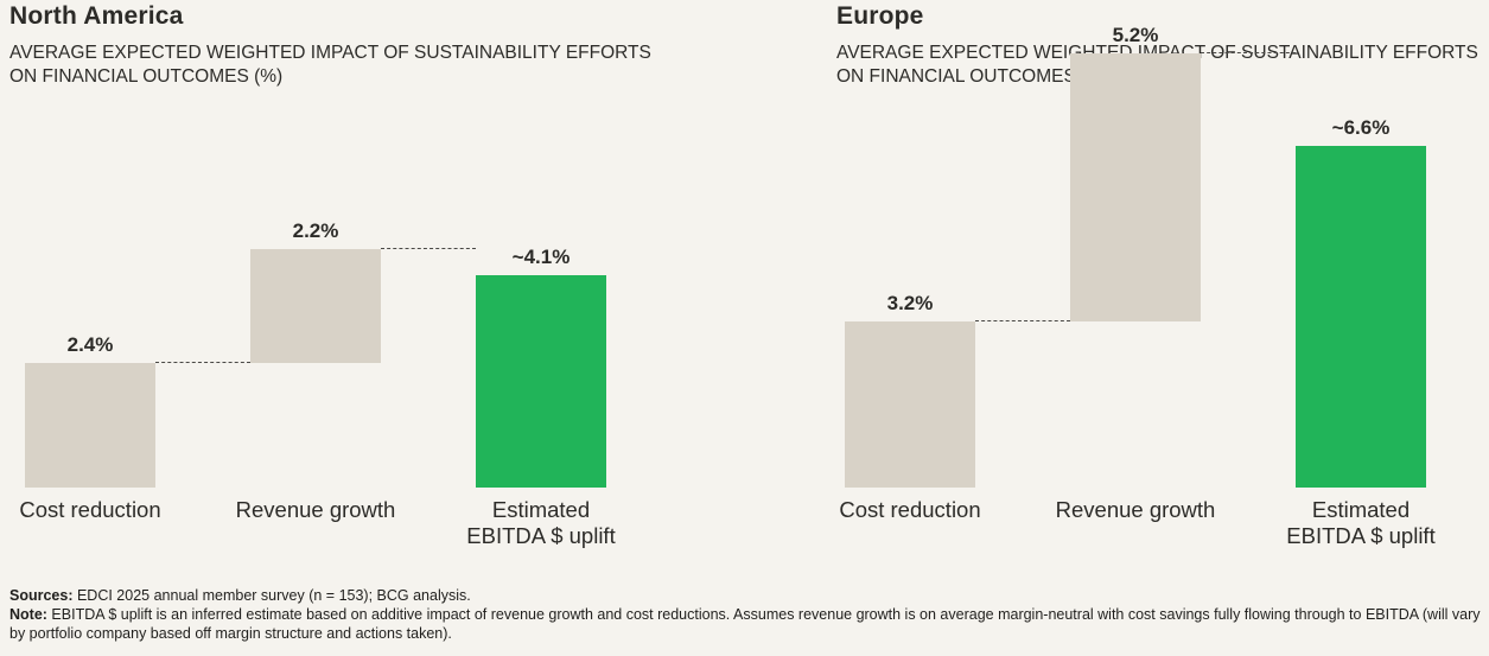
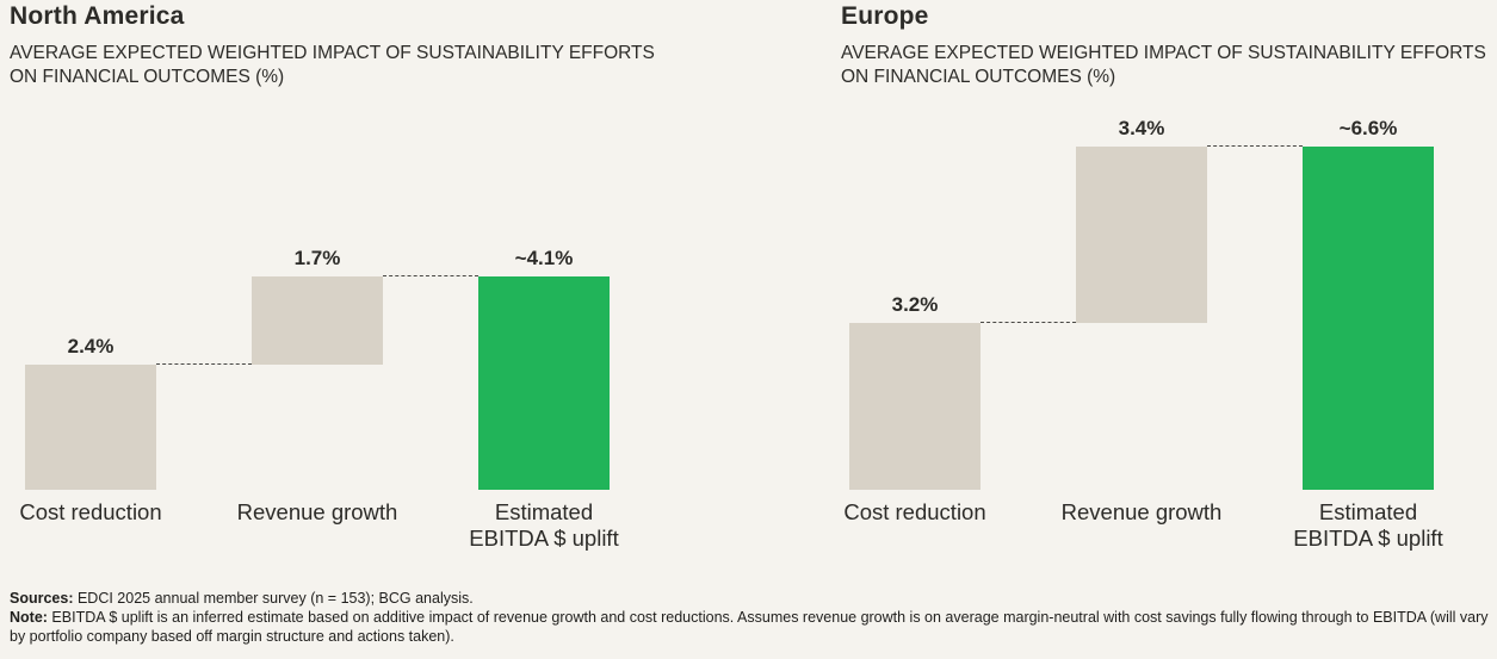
North America/Revenue growth: 2.2% -> 1.7%
Europe/Revenue growth: 5.2% -> 3.4%
